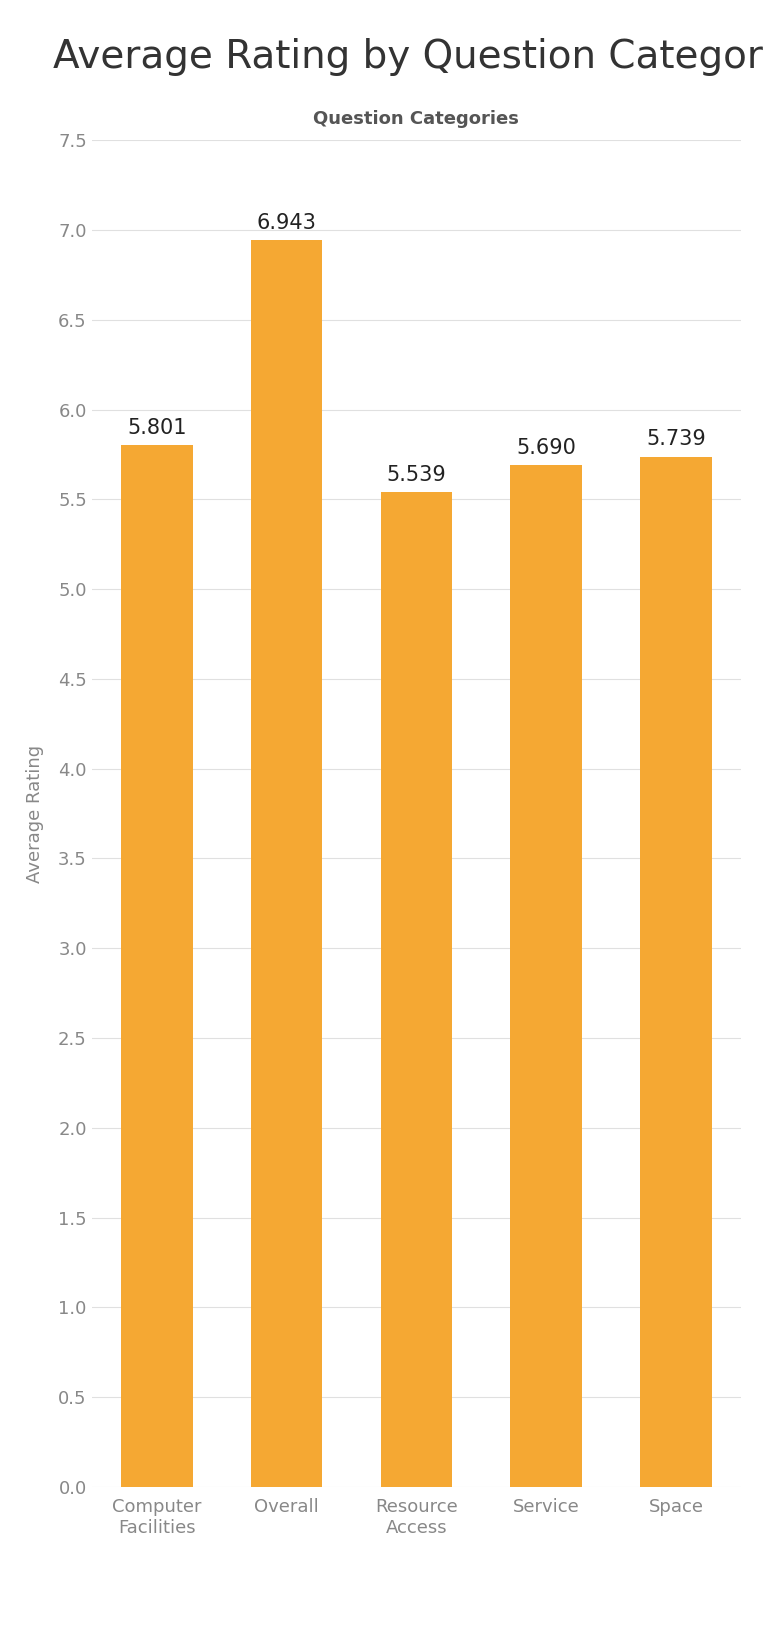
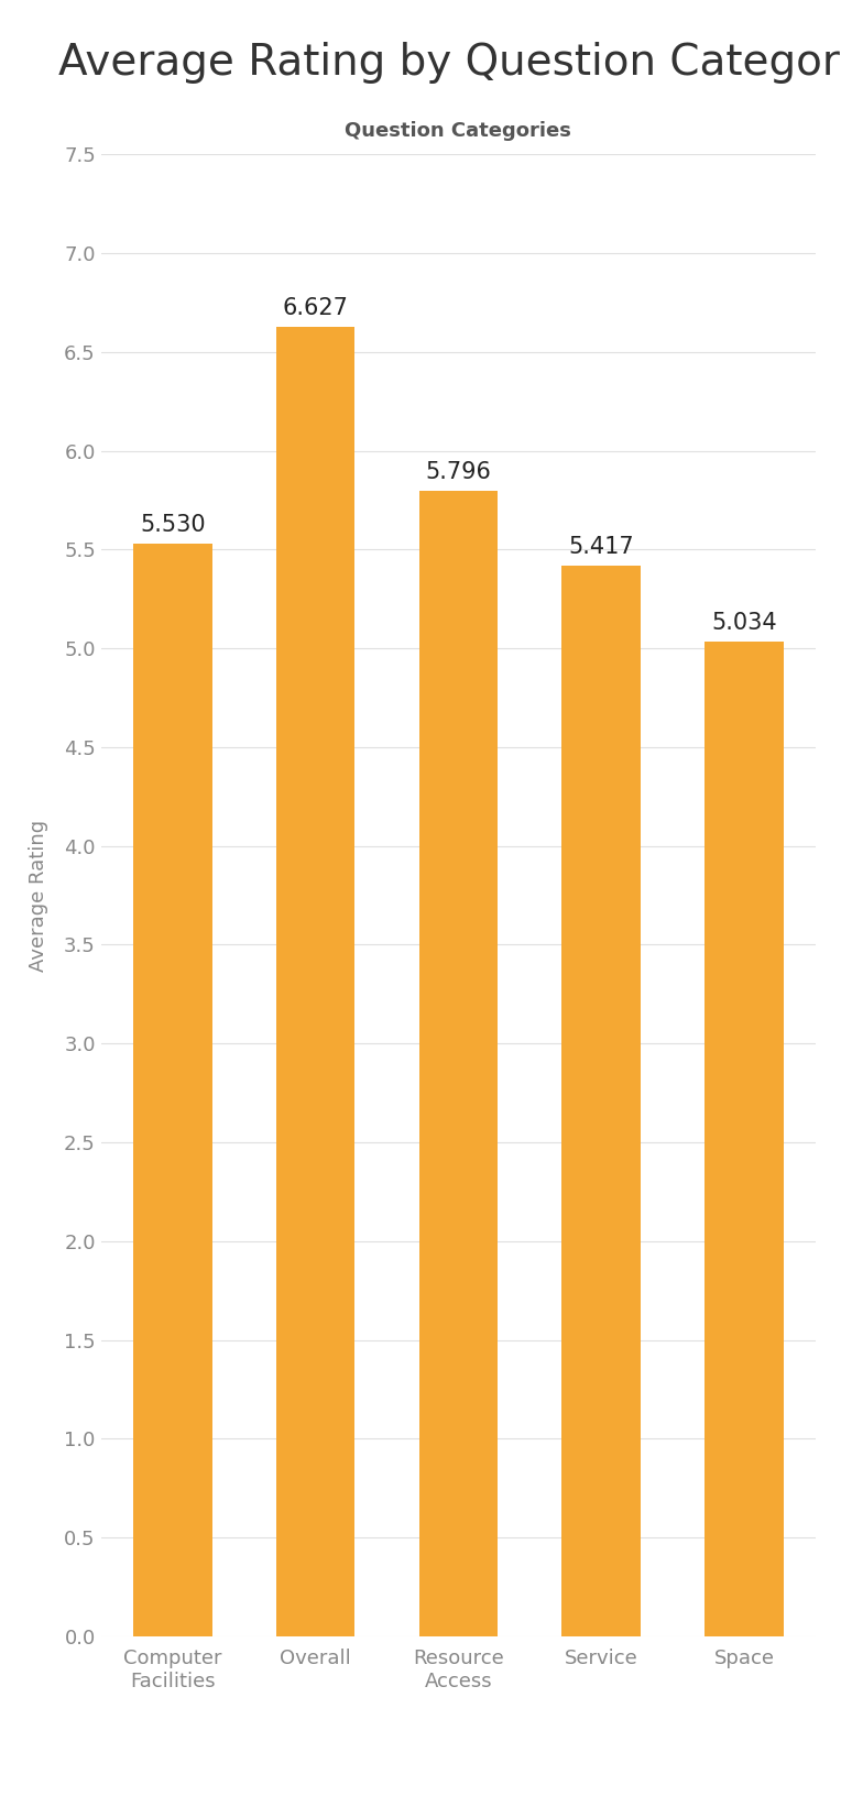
Computer Facilities: 5.801 -> 5.530
Overall: 6.943 -> 6.627
Resource Access: 5.539 -> 5.796
Service: 5.690 -> 5.417
Space: 5.739 -> 5.034
